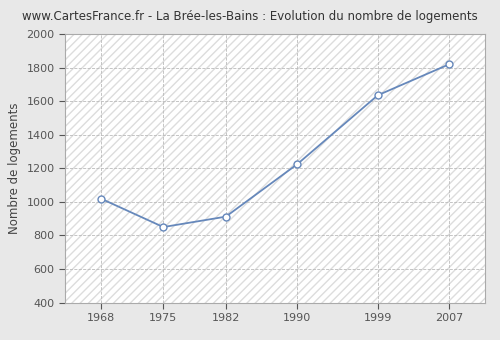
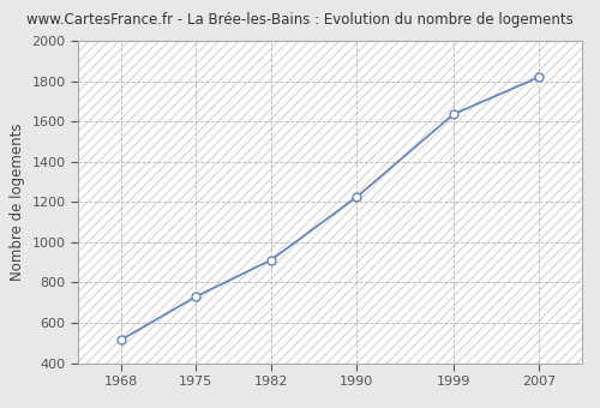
1968: 1020 -> 520
1975: 850 -> 730
